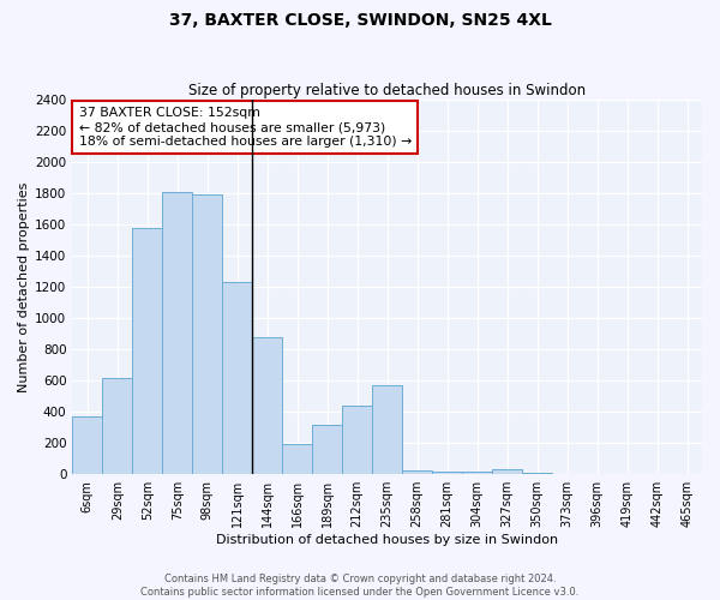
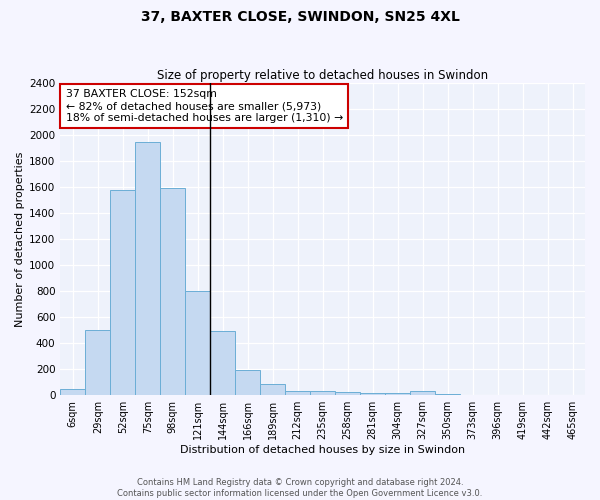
6sqm: 370 -> 50
29sqm: 620 -> 500
75sqm: 1810 -> 1950
98sqm: 1790 -> 1590
121sqm: 1230 -> 800
144sqm: 880 -> 490
189sqm: 320 -> 90
212sqm: 440 -> 40
235sqm: 570 -> 30
